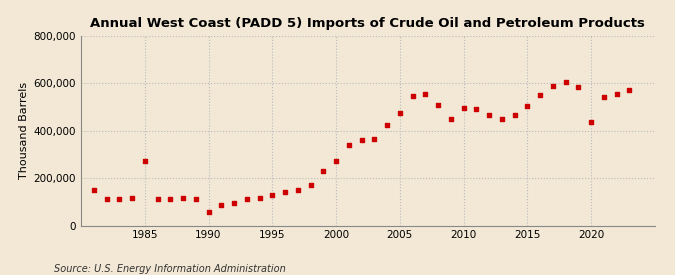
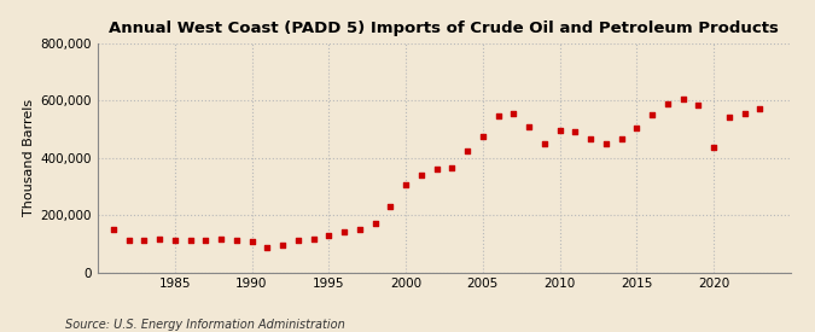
1985: 270,000 -> 112,000
1990: 55,000 -> 108,000
2000: 270,000 -> 305,000
